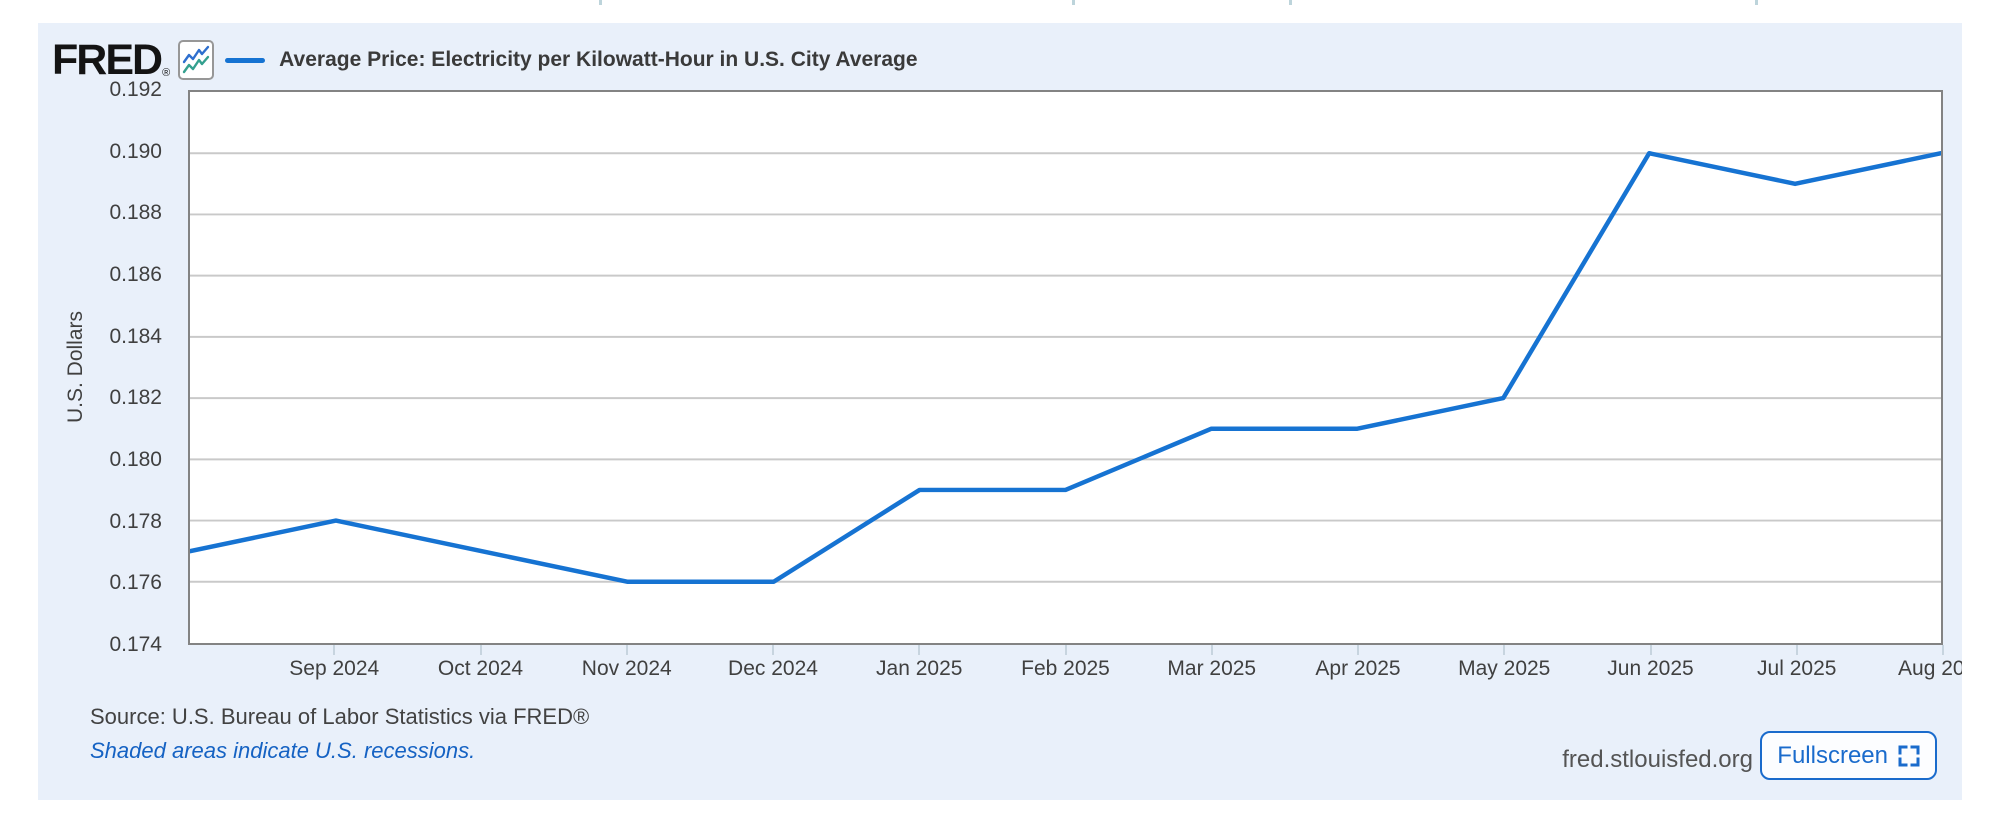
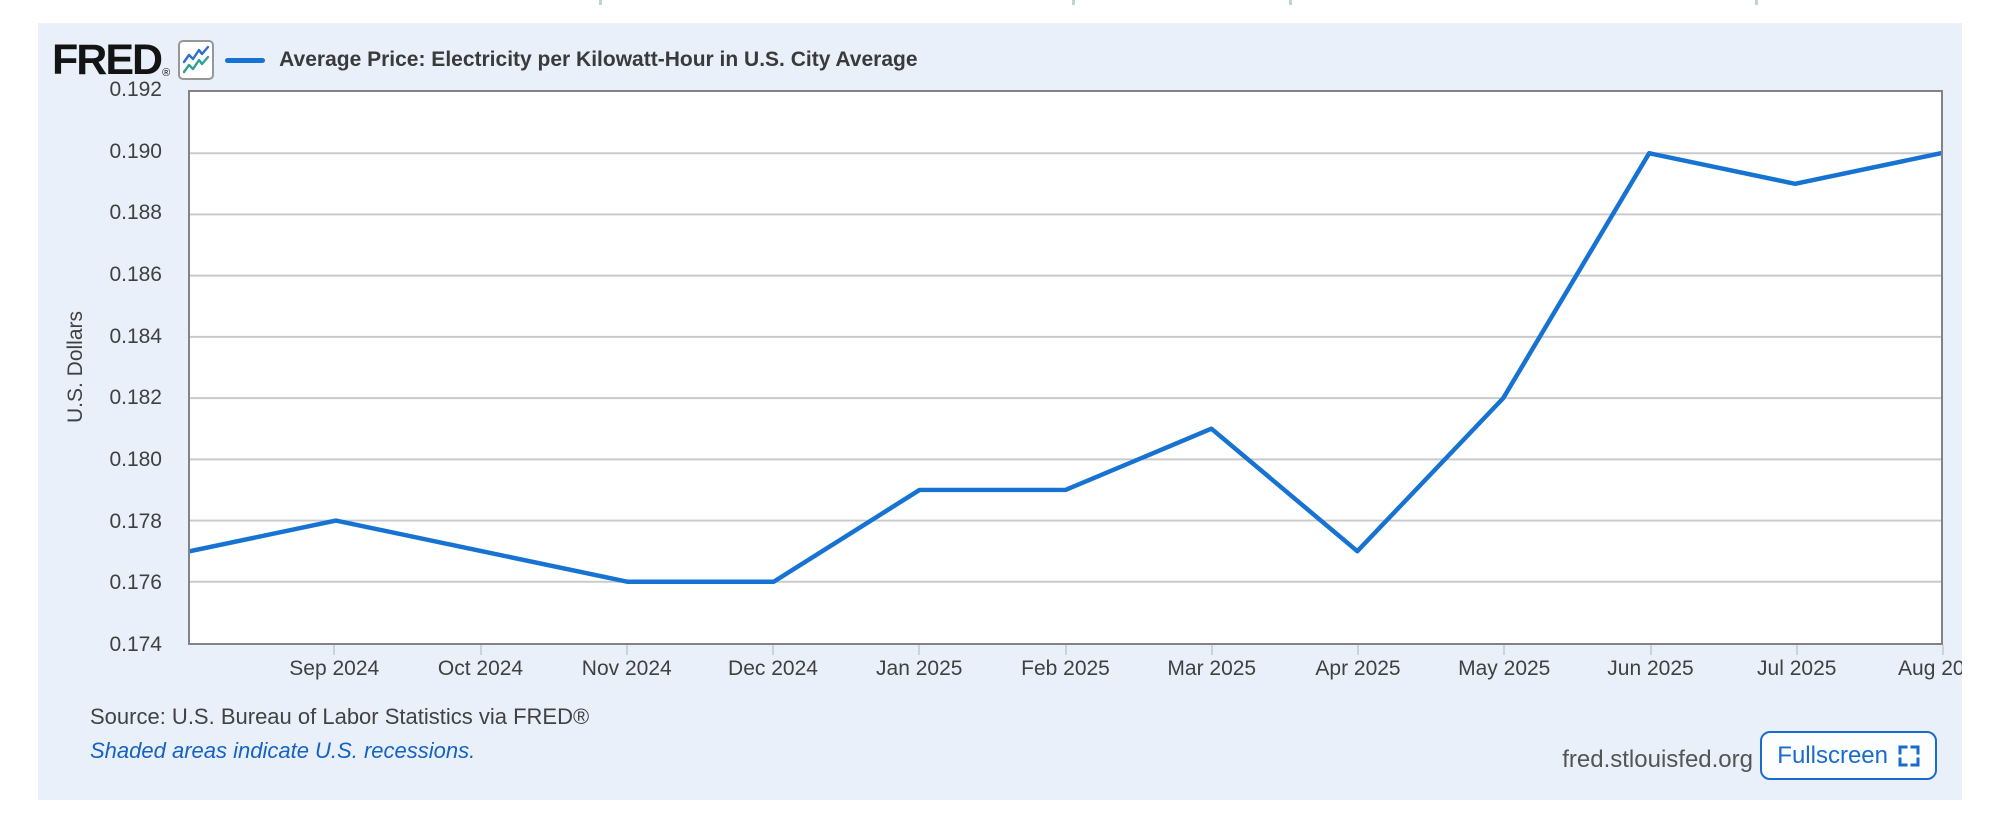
Apr 2025: 0.181 -> 0.177
